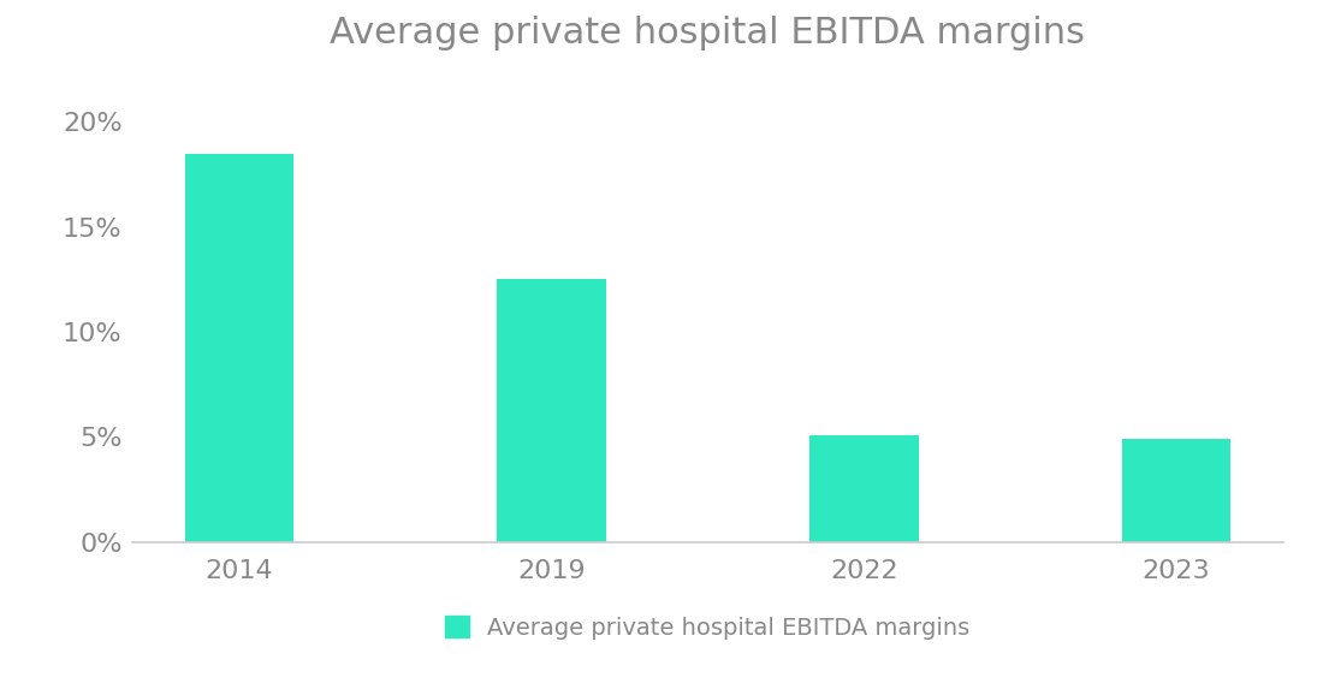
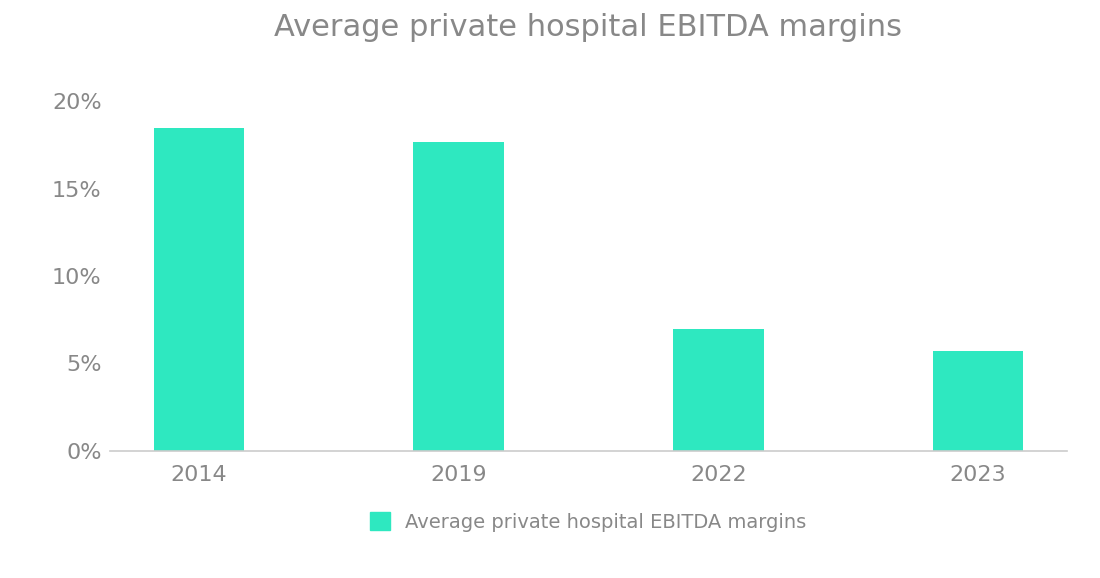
2019: 12.5% -> 17.7%
2022: 5.1% -> 7.0%
2023: 4.9% -> 5.7%
